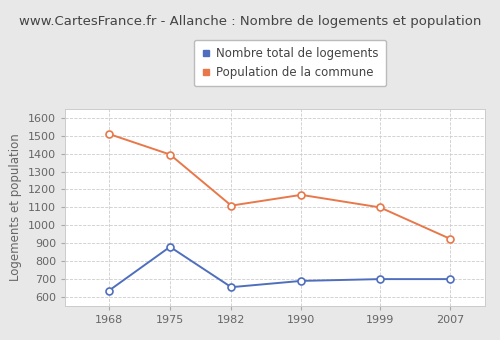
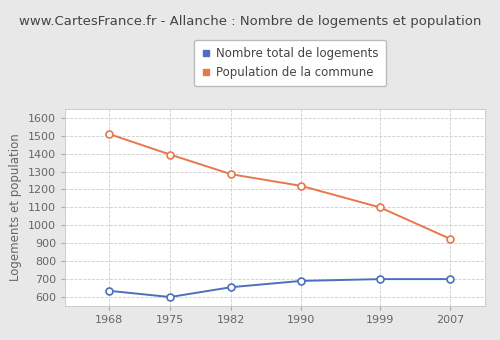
Nombre total de logements/1975: 880 -> 600
Population de la commune/1982: 1110 -> 1280
Population de la commune/1990: 1170 -> 1220
